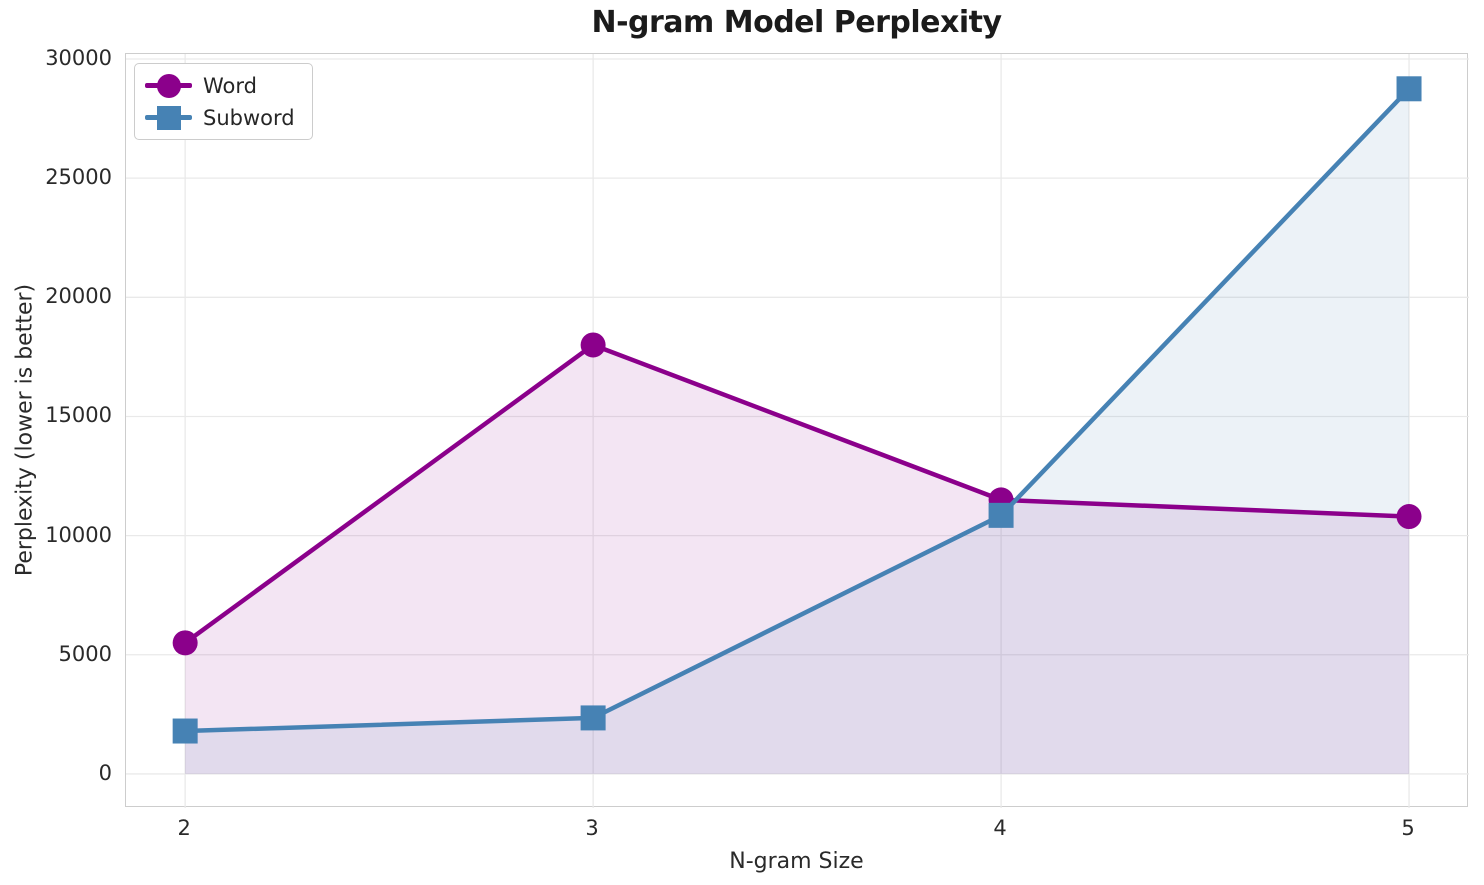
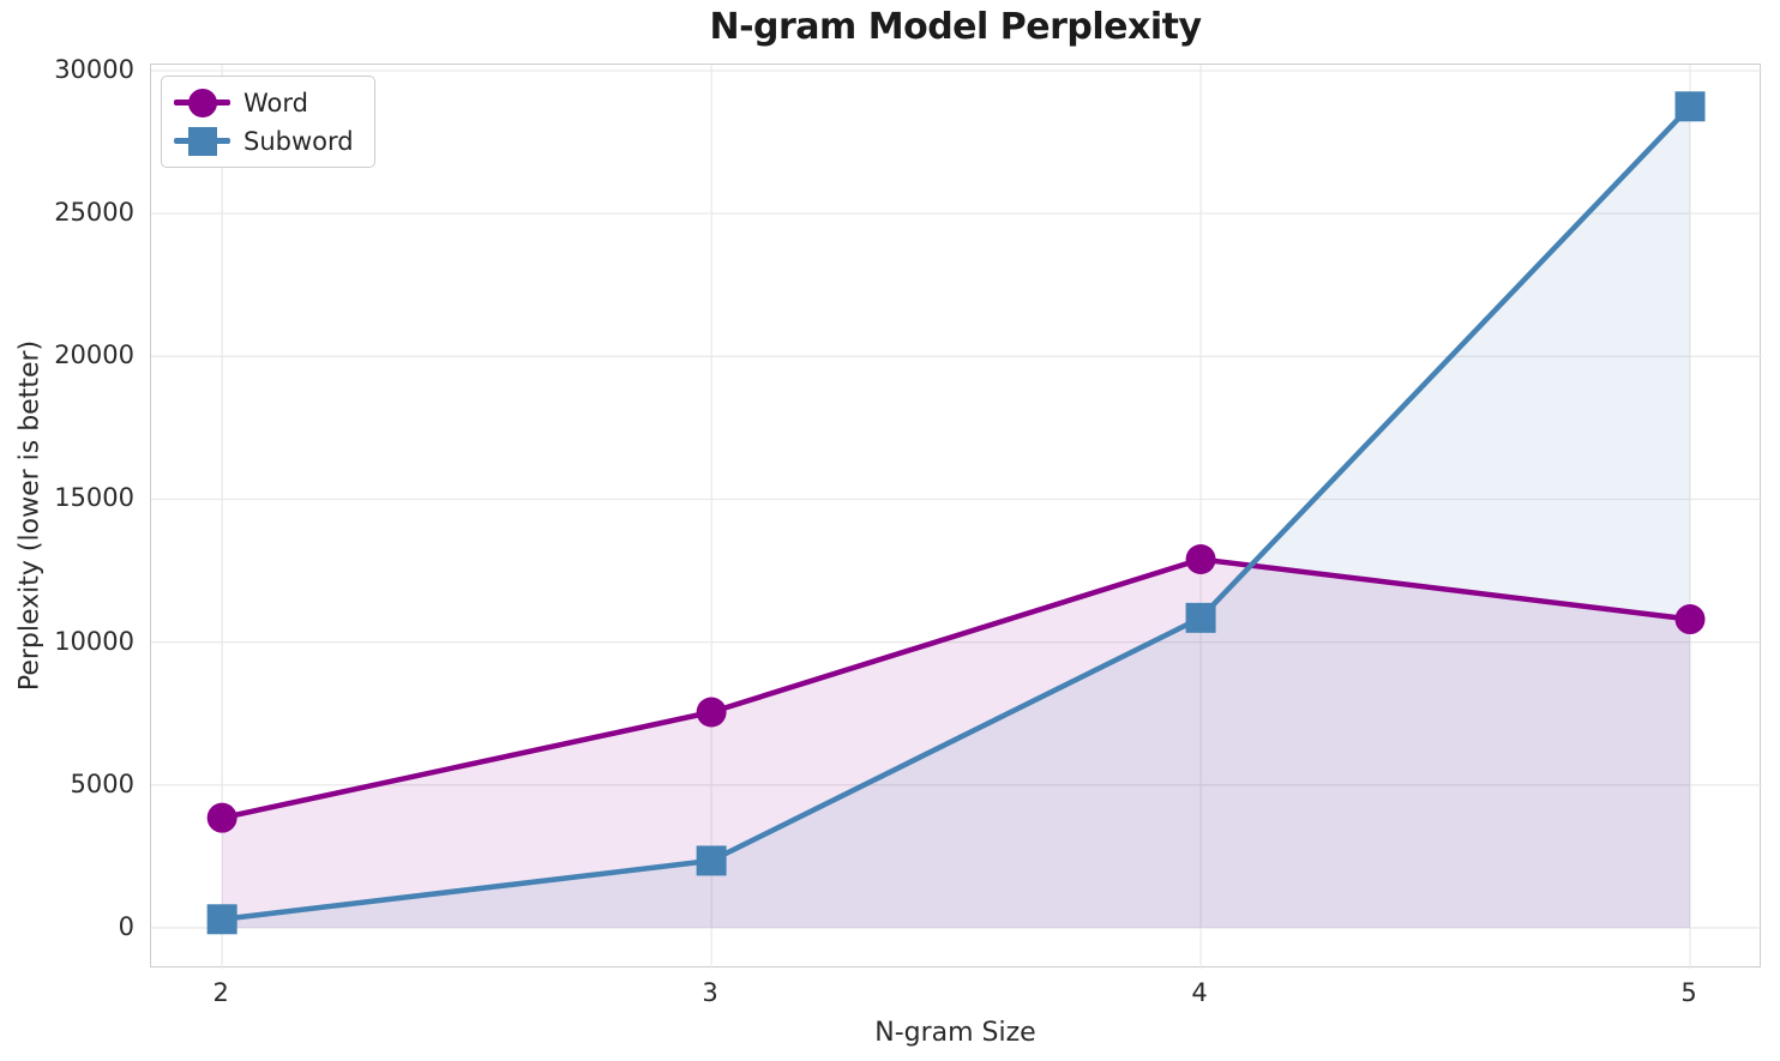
Word/2: 5500 -> 3800
Subword/2: 1800 -> 300
Word/3: 18000 -> 7600
Word/4: 11500 -> 12900
